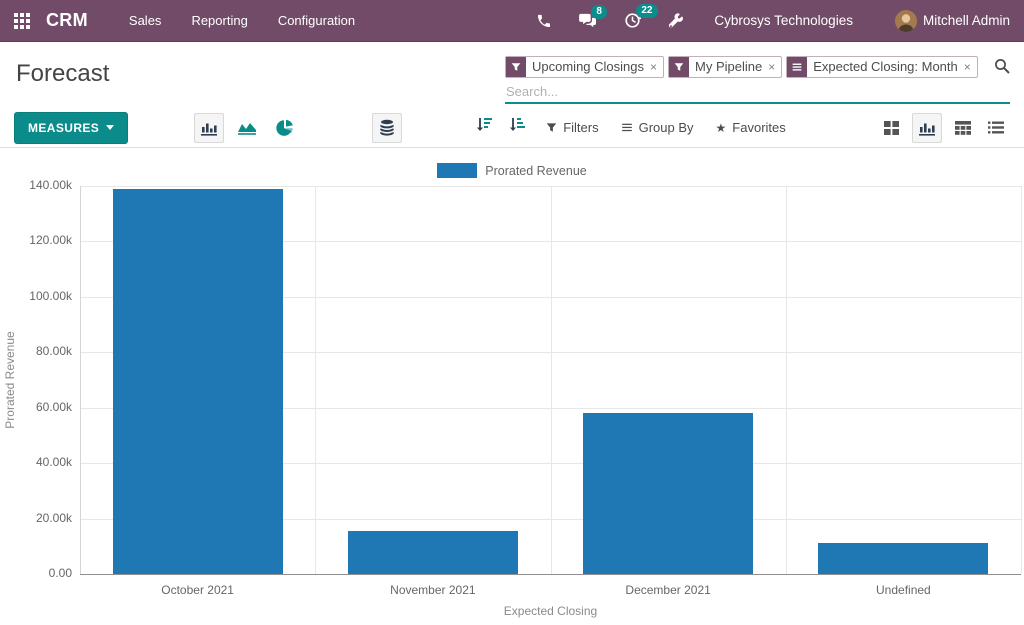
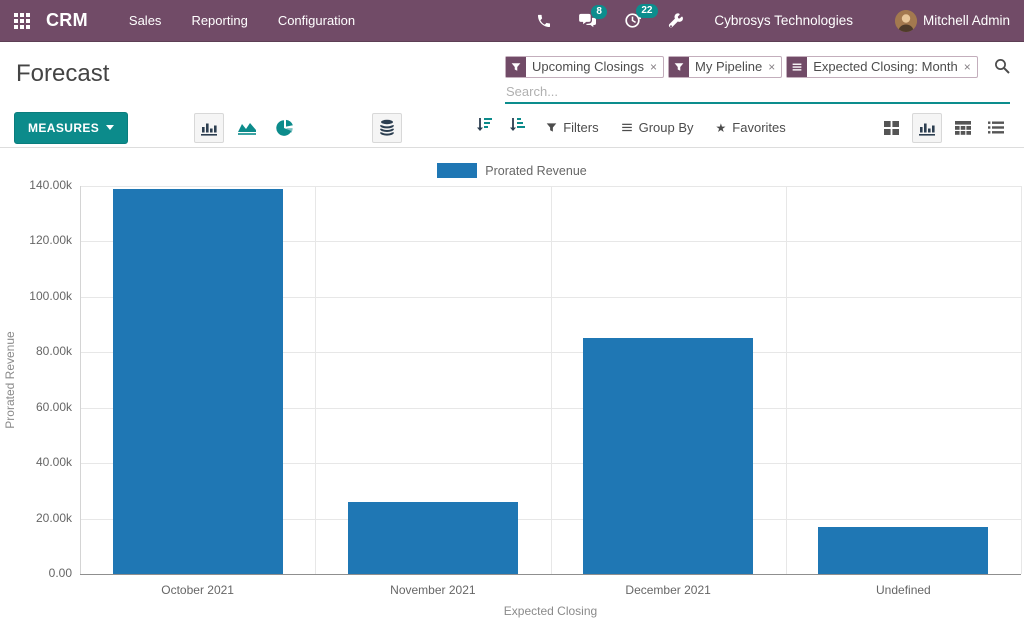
November 2021: 16k -> 26k
December 2021: 58k -> 85k
Undefined: 11k -> 17k
